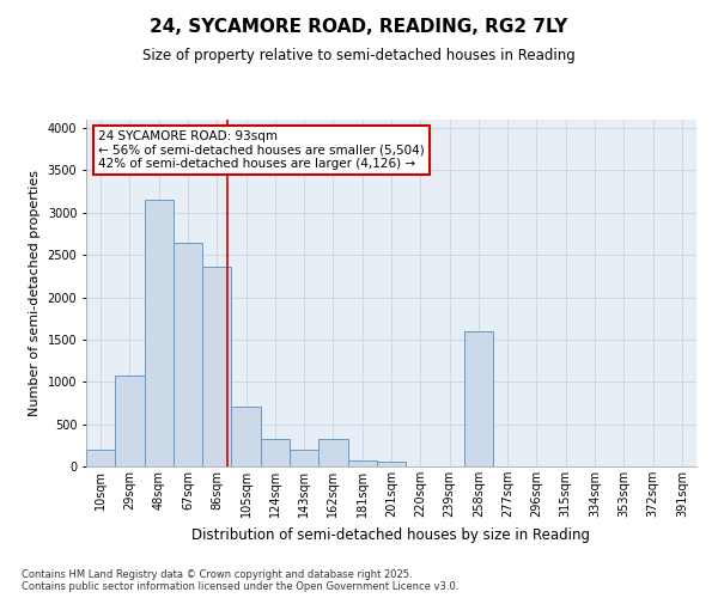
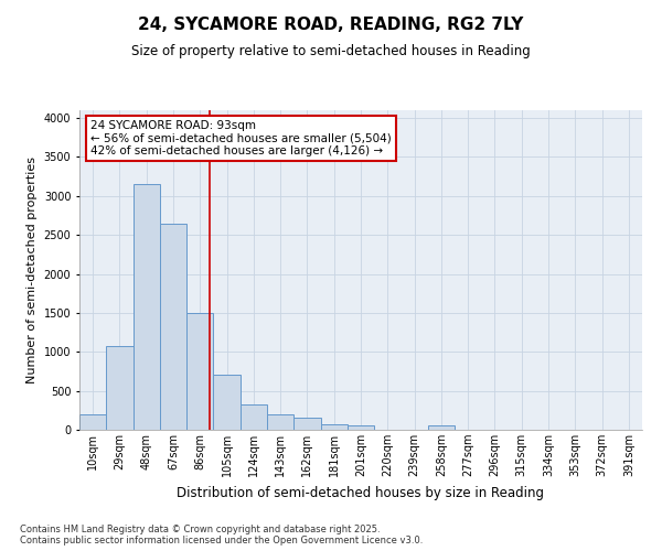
86sqm: 2360 -> 1500
162sqm: 320 -> 150
258sqm: 1600 -> 50
